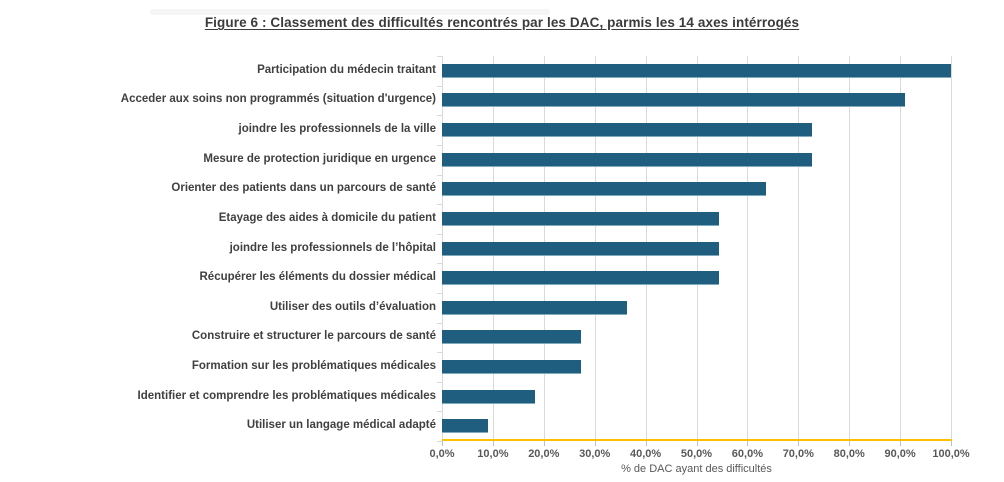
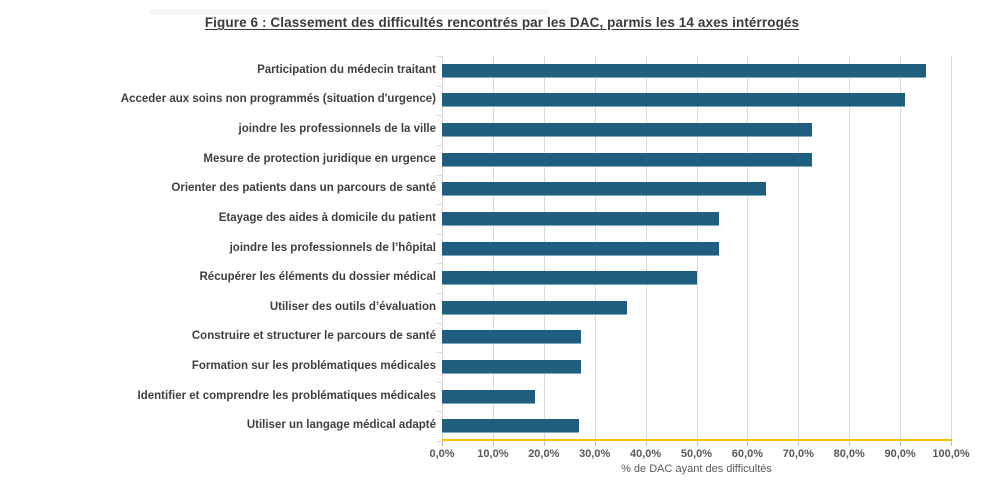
Participation du médecin traitant: 100% -> 95%
Récupérer les éléments du dossier médical: 54% -> 50%
Utiliser un langage médical adapté: 9% -> 27%
